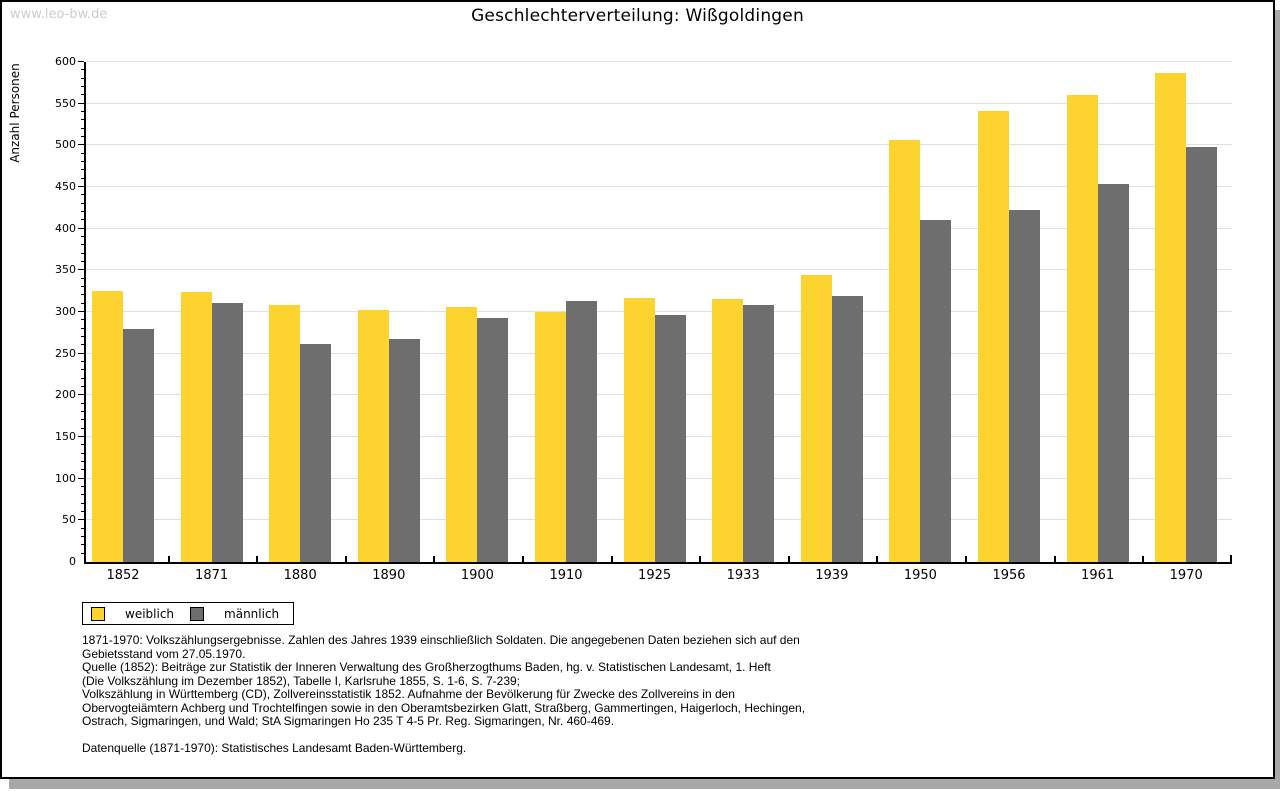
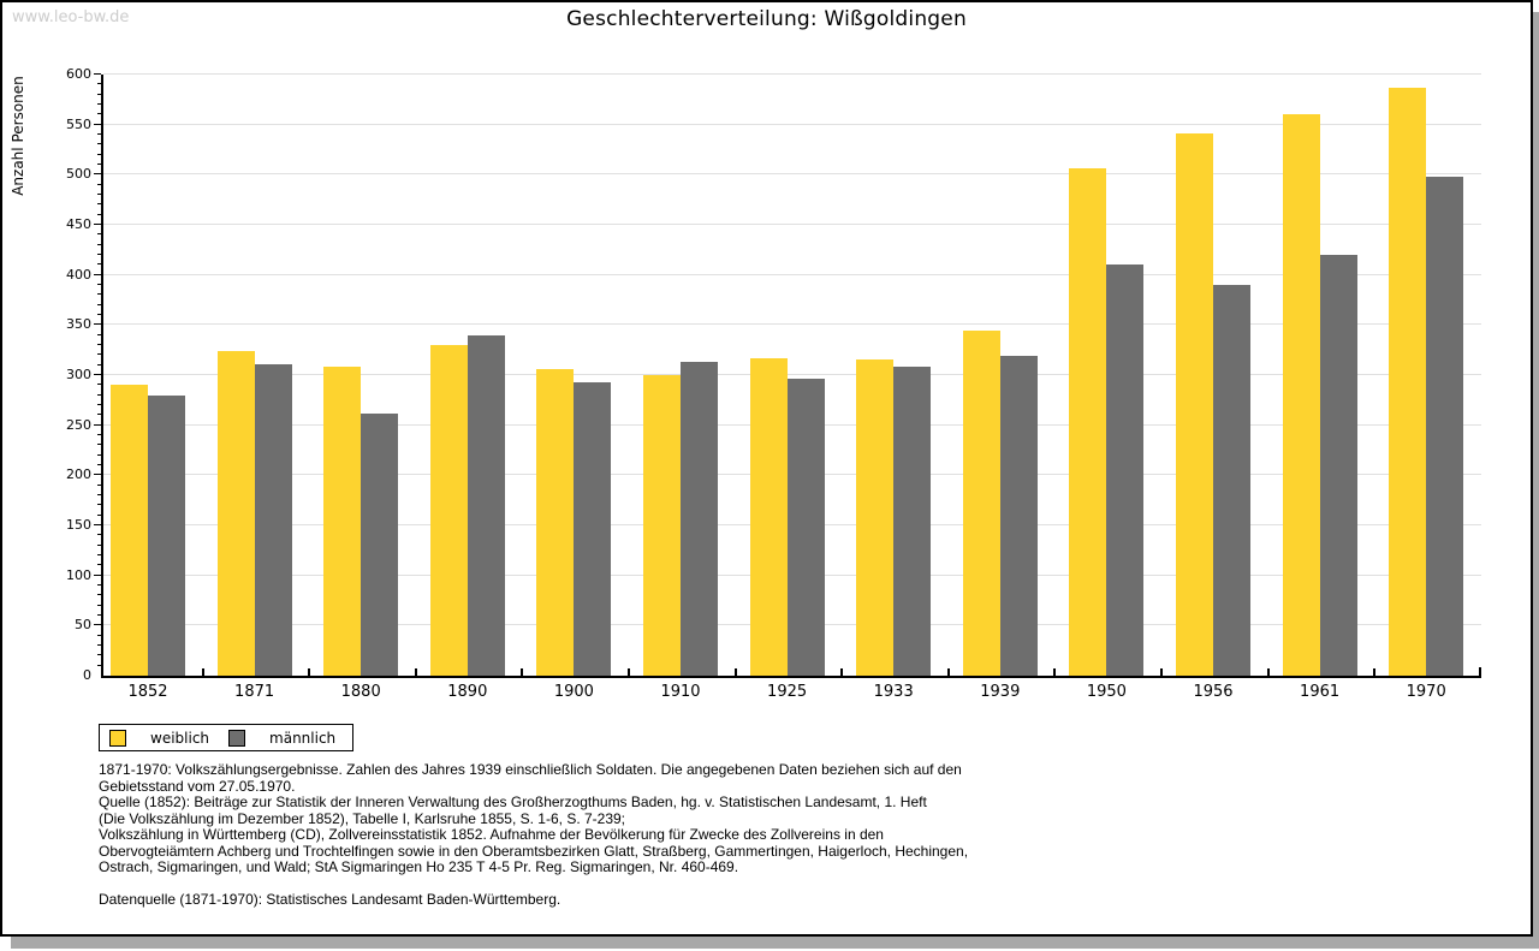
weiblich/1852: 320 -> 290
weiblich/1890: 300 -> 330
männlich/1890: 270 -> 340
männlich/1956: 420 -> 390
männlich/1961: 450 -> 420
